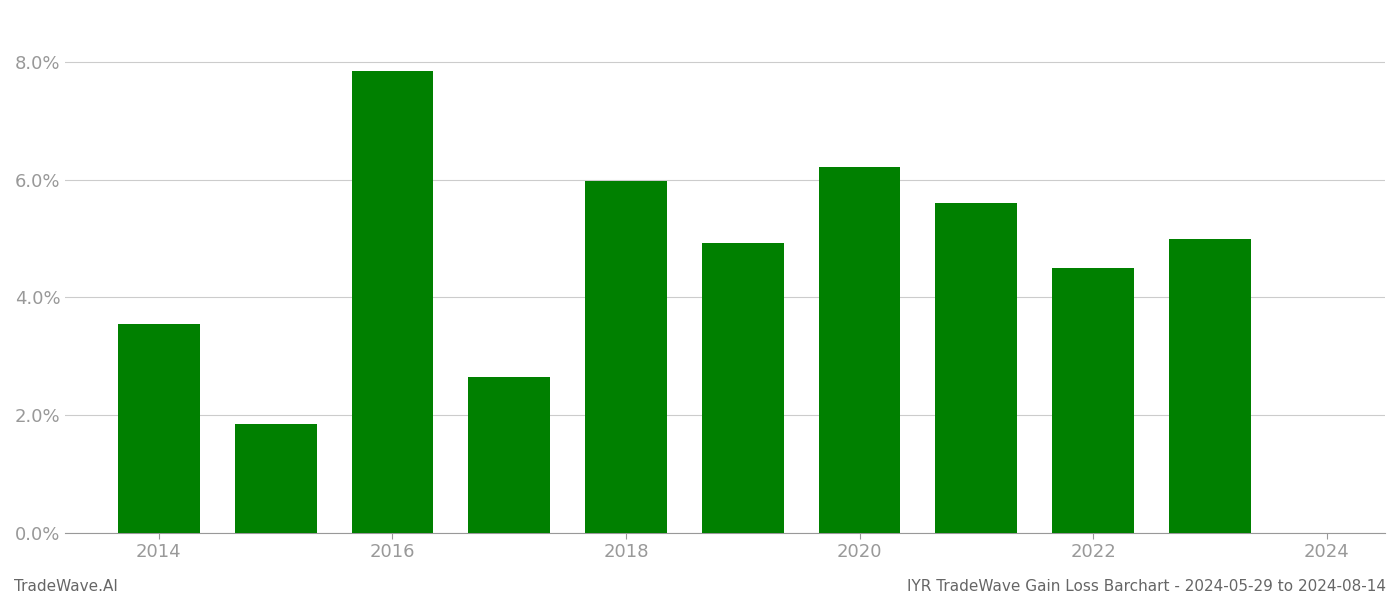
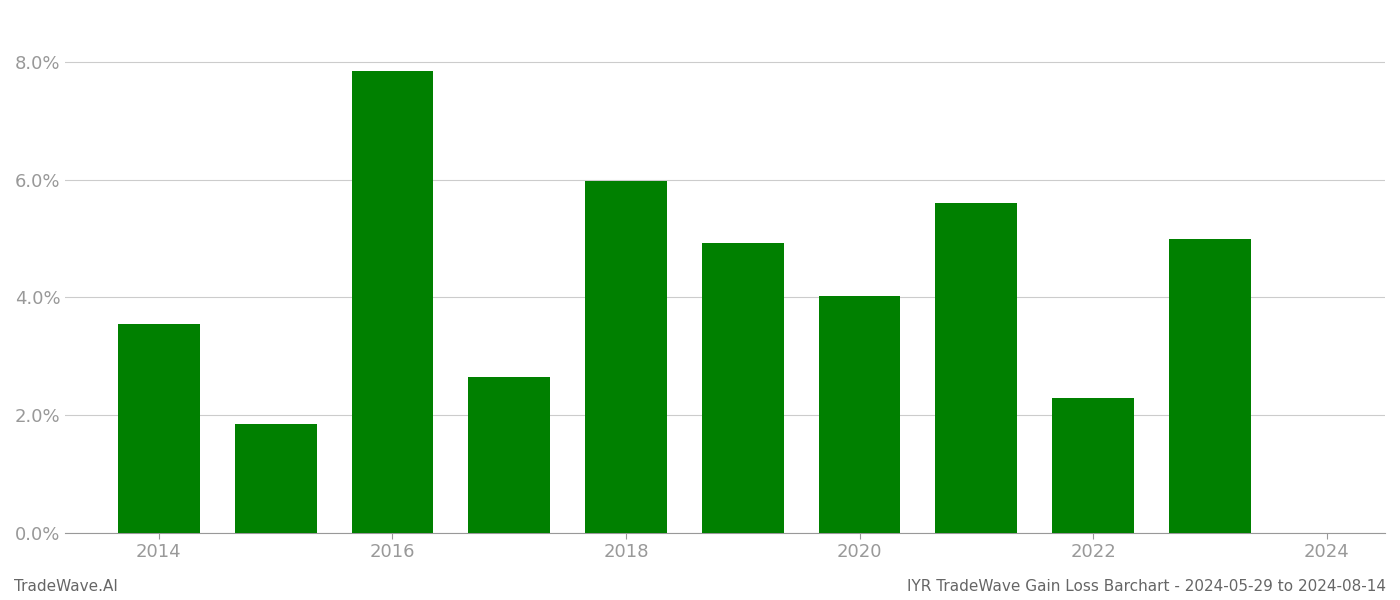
2020: 6.22% -> 4.02%
2022: 4.50% -> 2.28%
